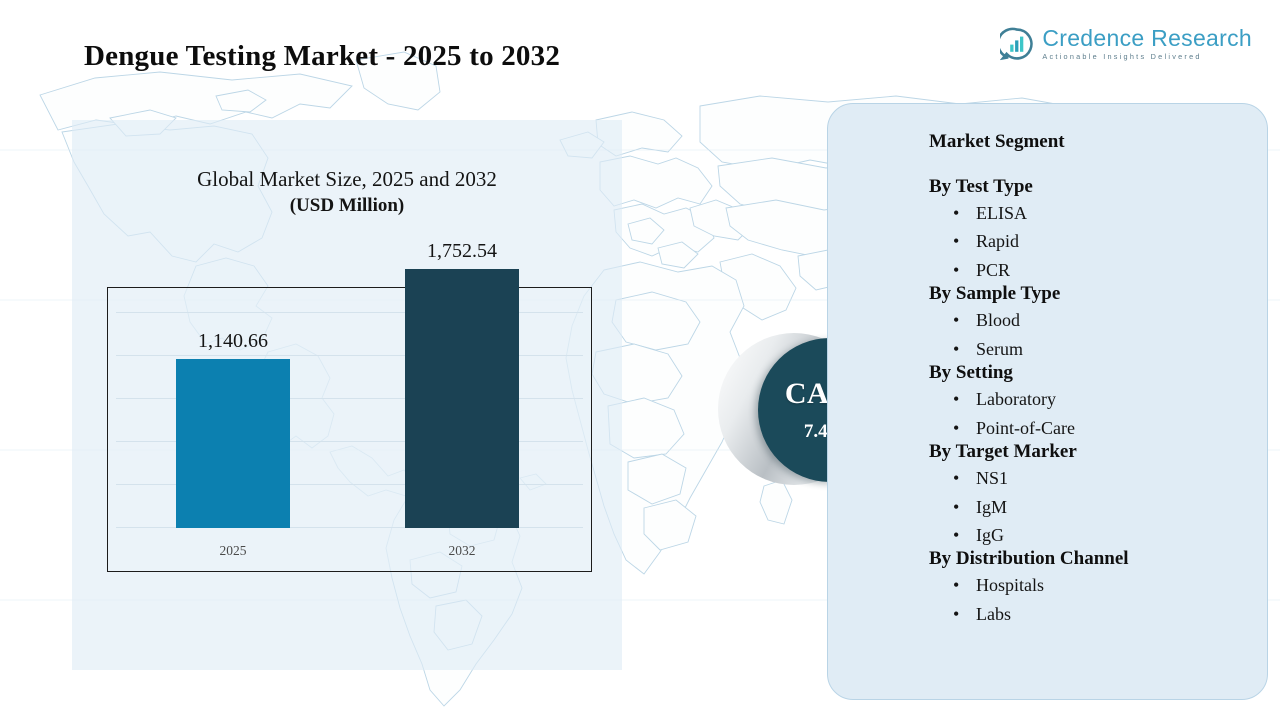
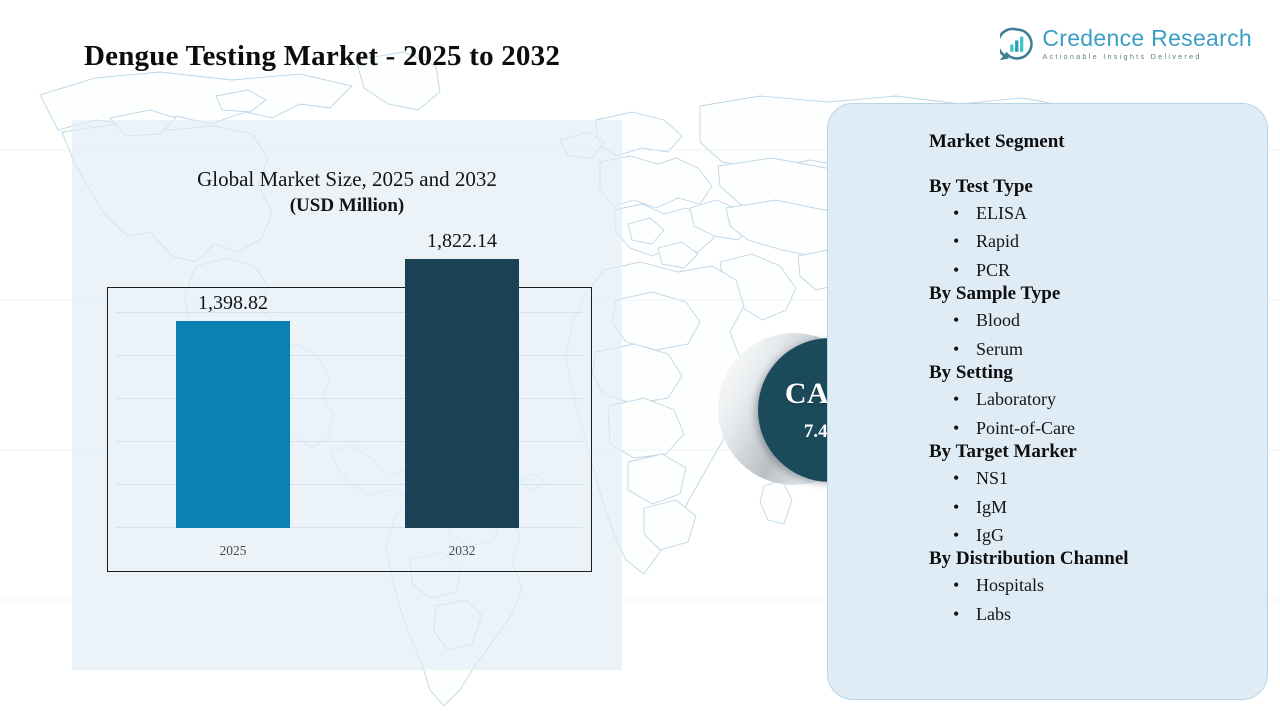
2025: 1,140.66 -> 1,398.82
2032: 1,752.54 -> 1,822.14
